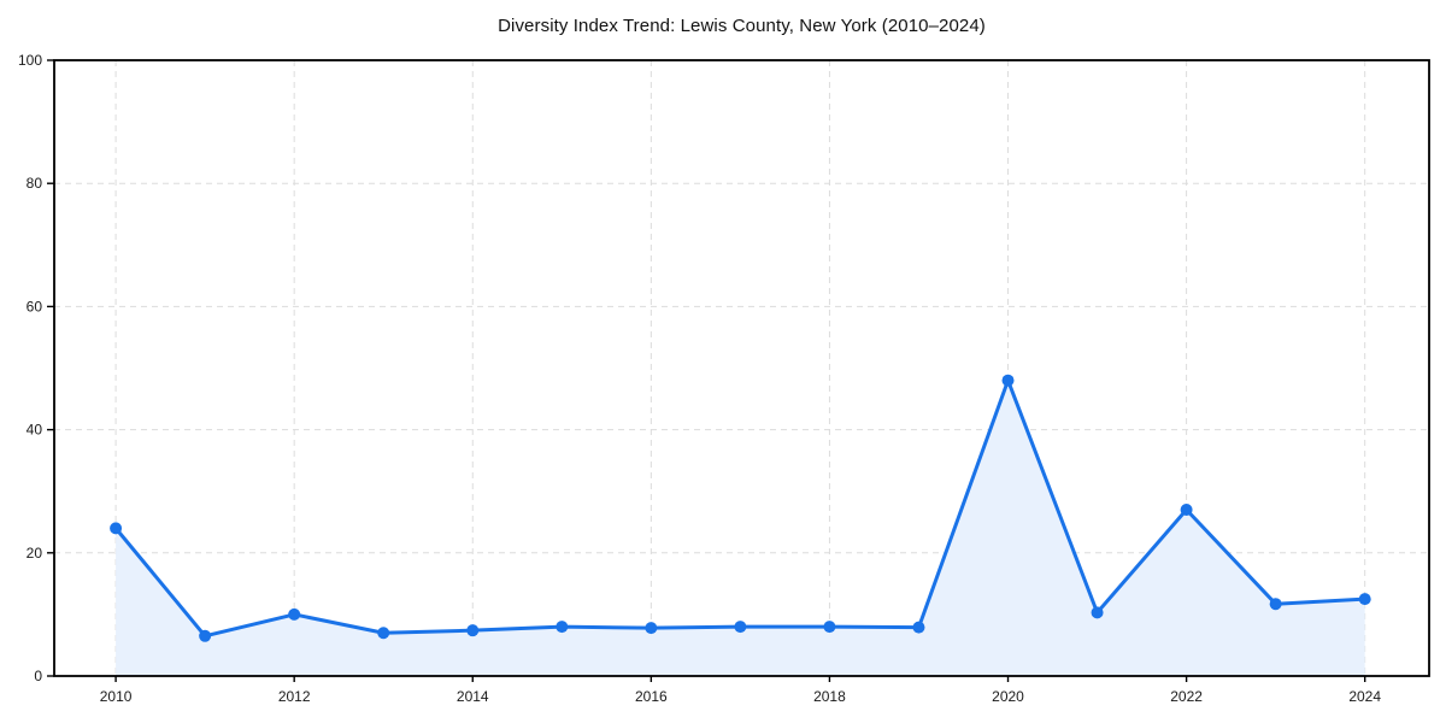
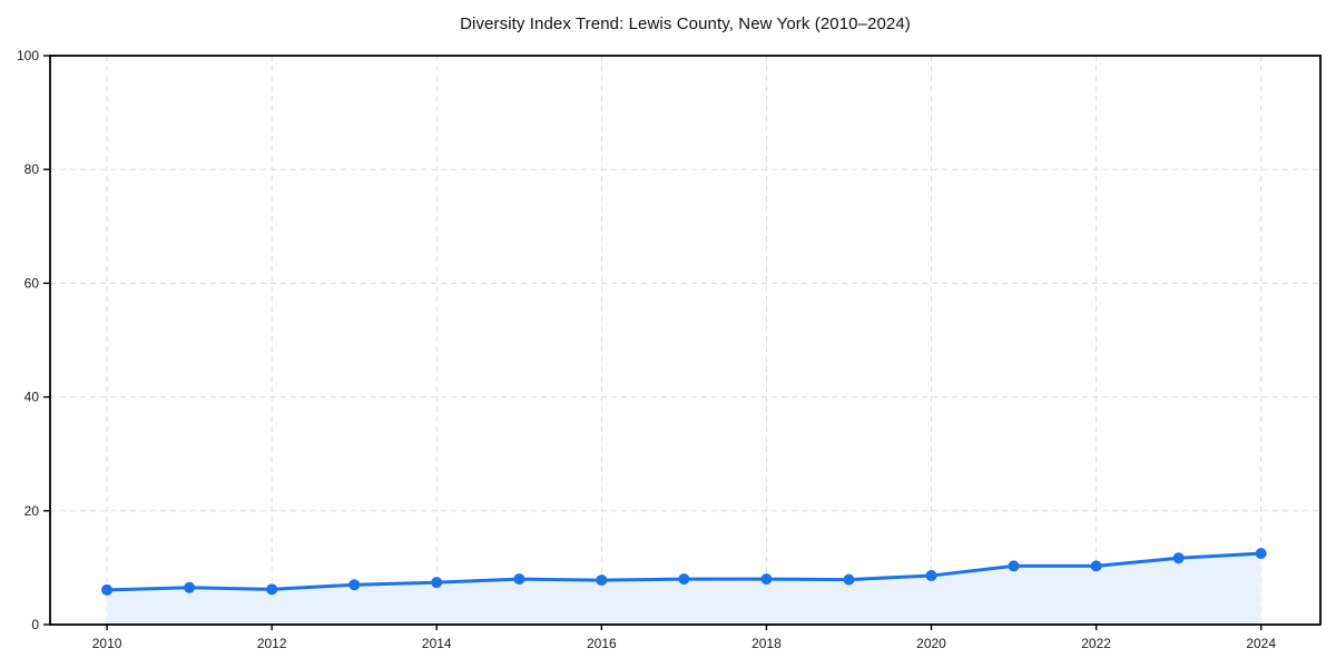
2010: 24 -> 6
2012: 10 -> 6
2020: 48 -> 9
2022: 27 -> 10
